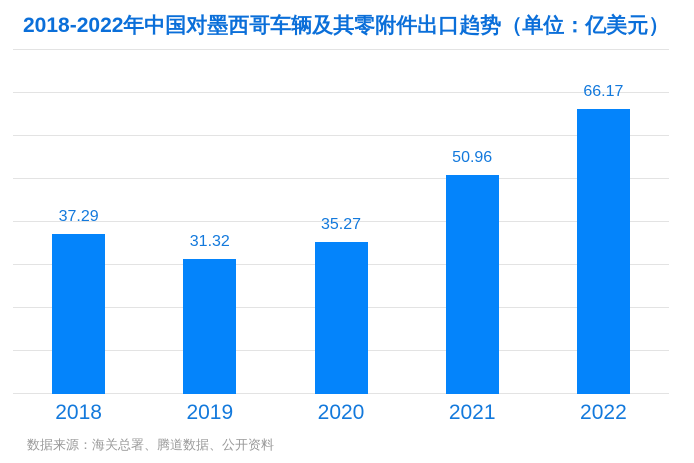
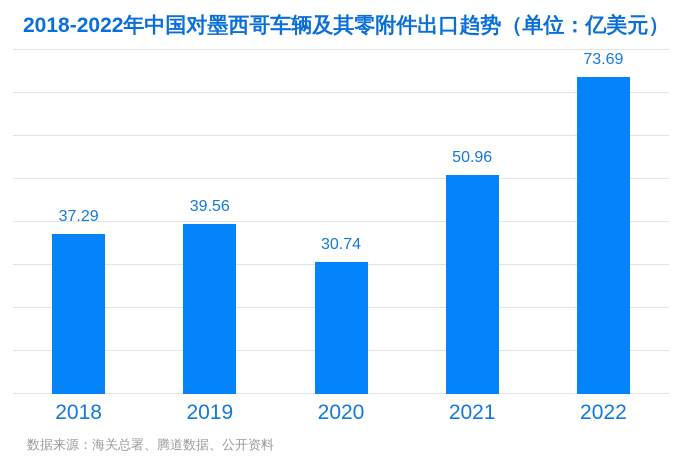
2019: 31.32 -> 39.56
2020: 35.27 -> 30.74
2022: 66.17 -> 73.69
